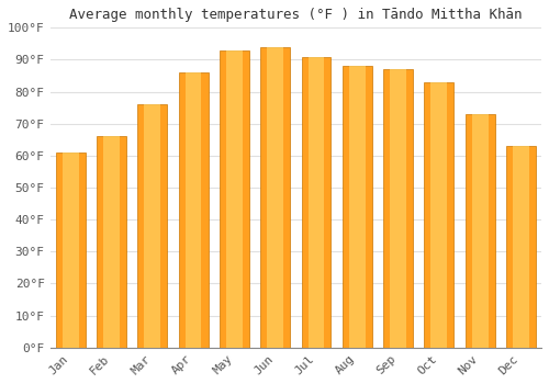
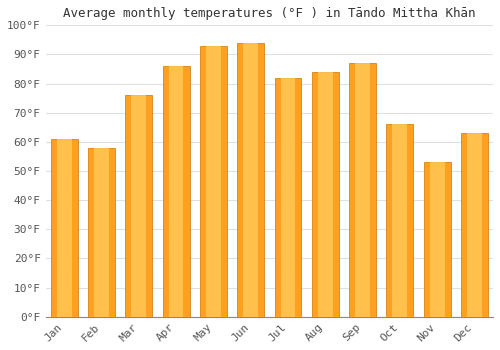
Feb: 66°F -> 58°F
Jul: 91°F -> 82°F
Aug: 88°F -> 84°F
Oct: 83°F -> 66°F
Nov: 73°F -> 53°F
